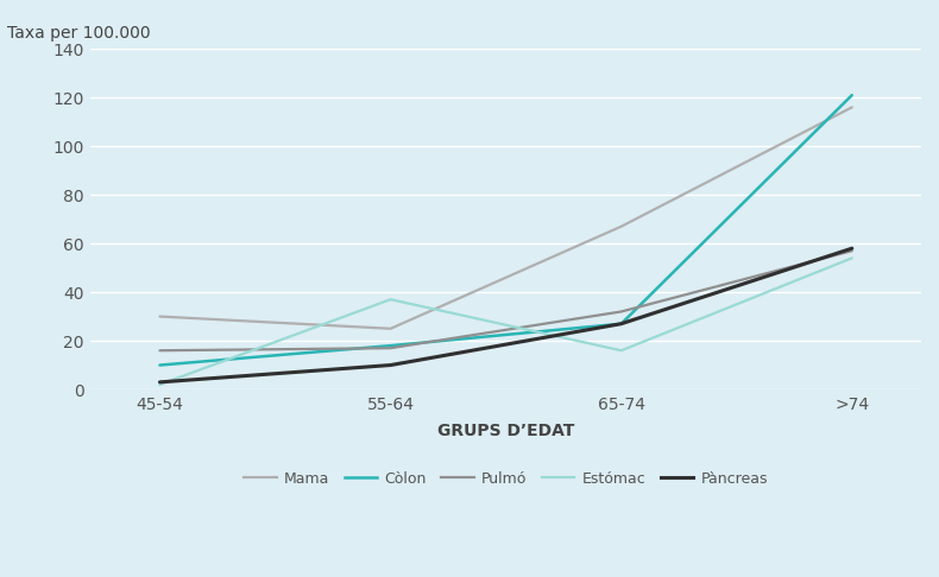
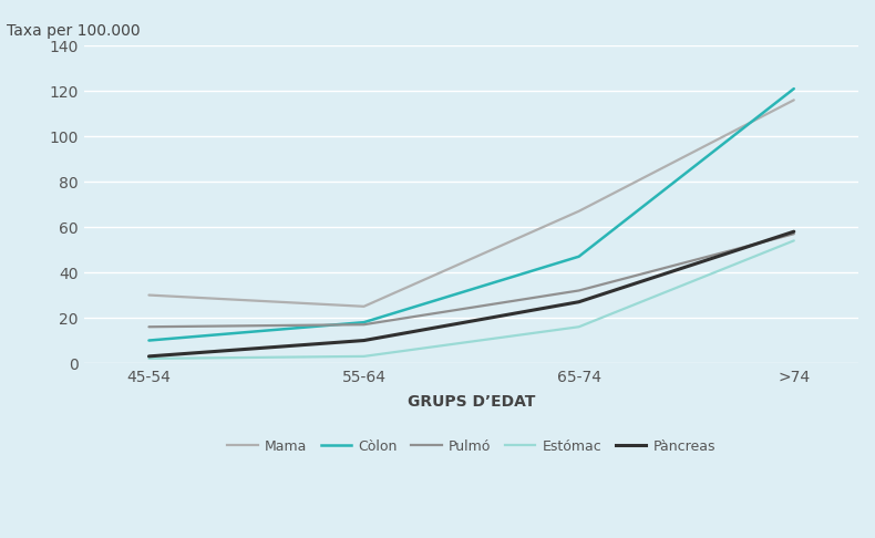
Estómac/55-64: 37 -> 3
Còlon/65-74: 27 -> 47
